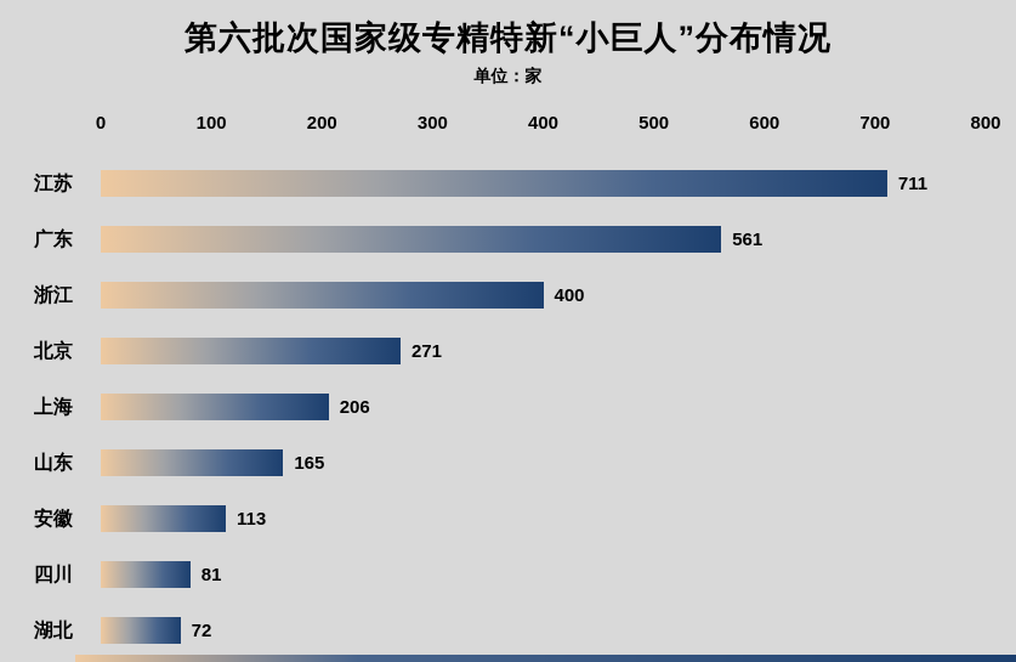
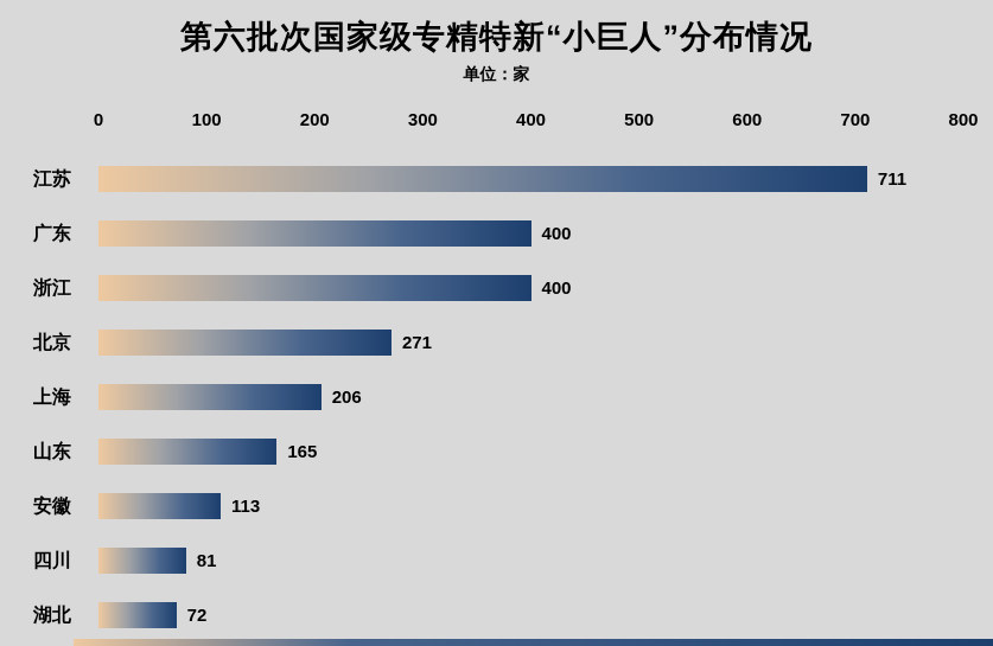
广东: 561 -> 400
